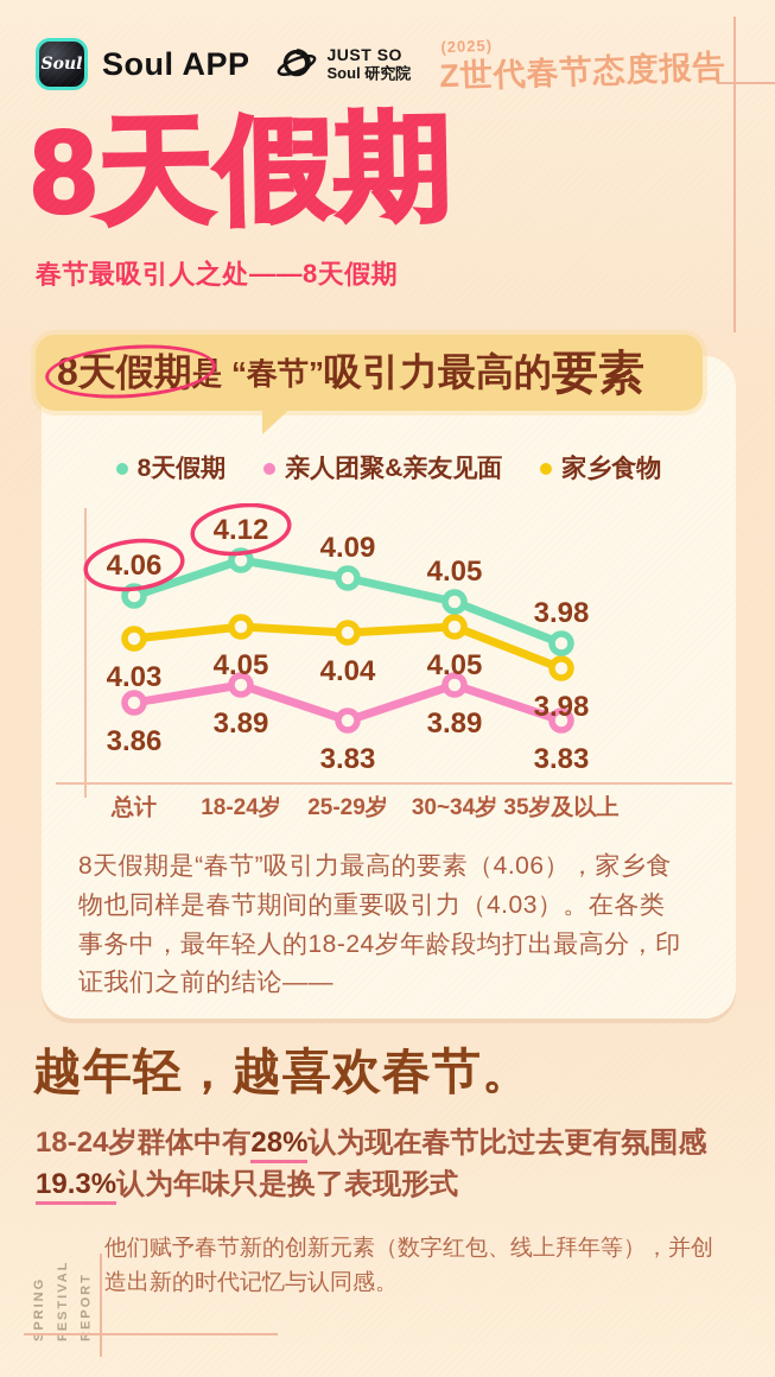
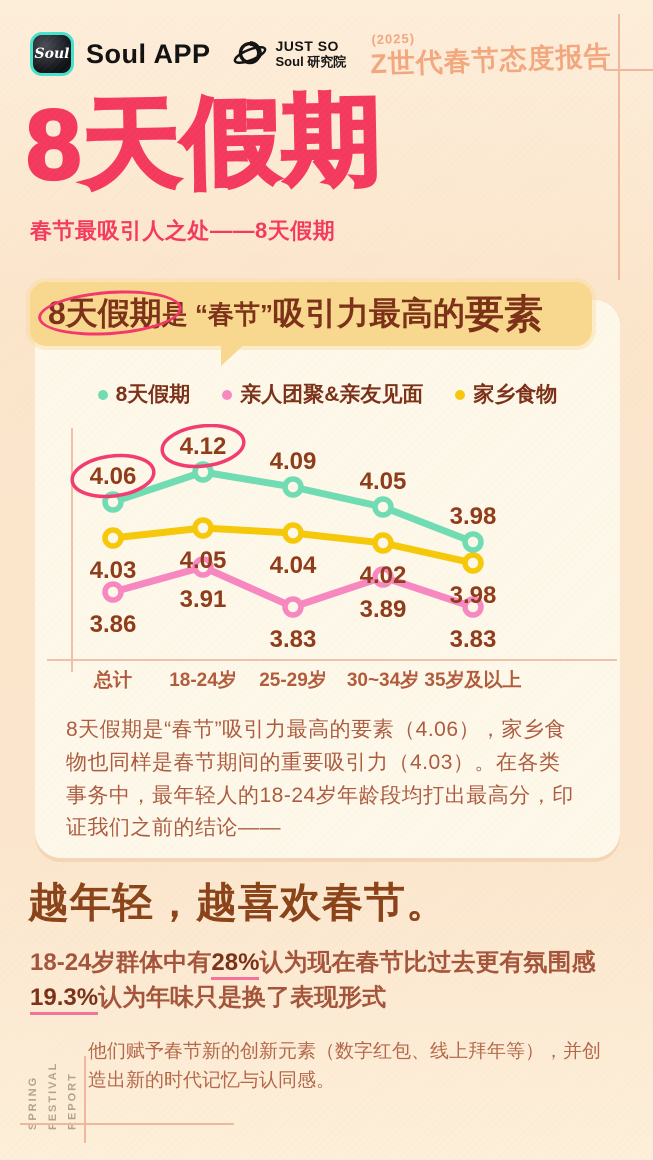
亲人团聚&亲友见面/18-24岁: 3.89 -> 3.91
家乡食物/30~34岁: 4.05 -> 4.02
